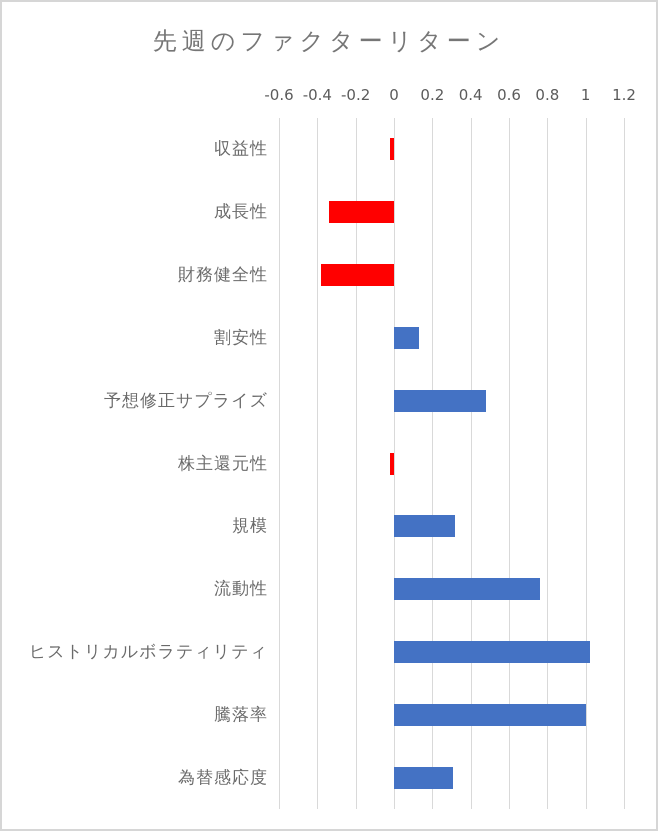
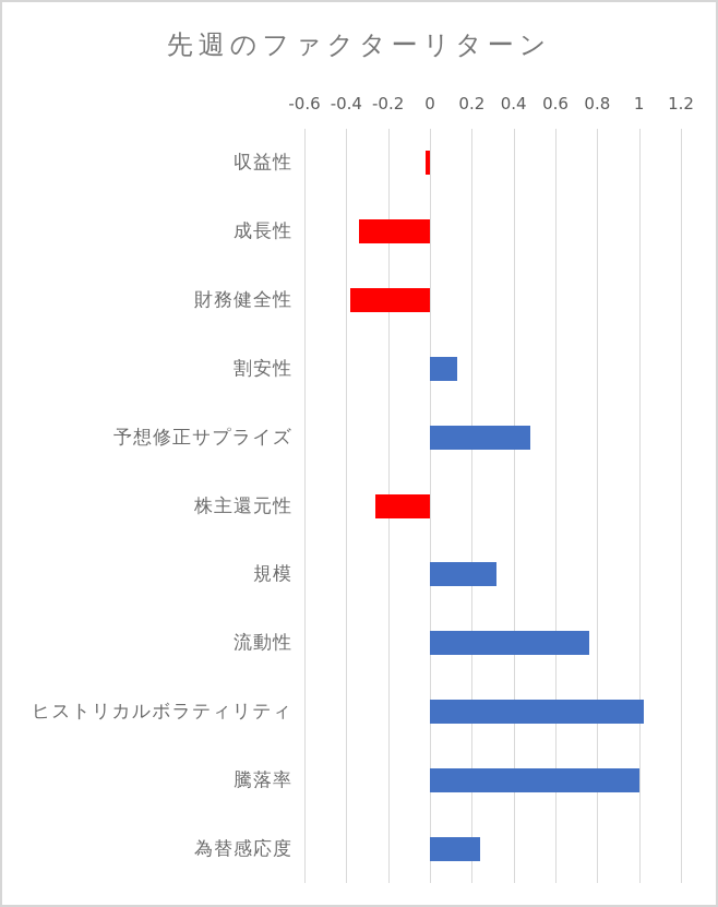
株主還元性: -0.02 -> -0.26
為替感応度: 0.31 -> 0.24
